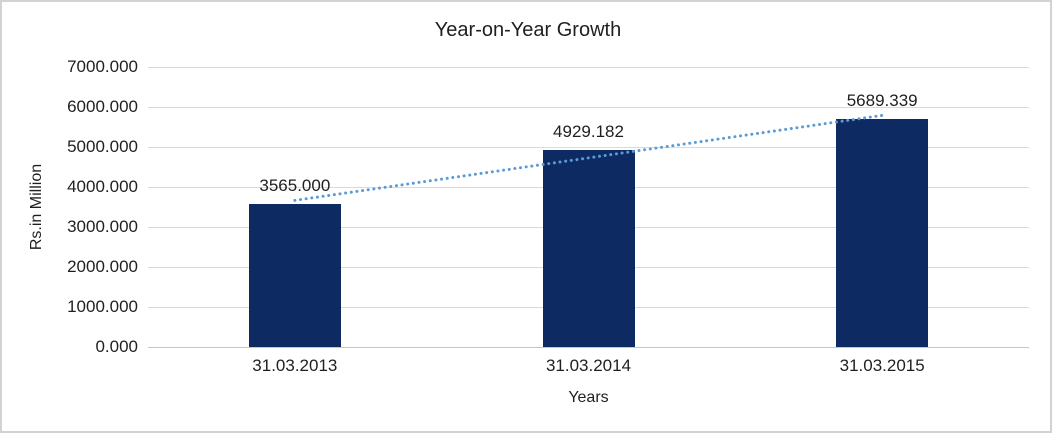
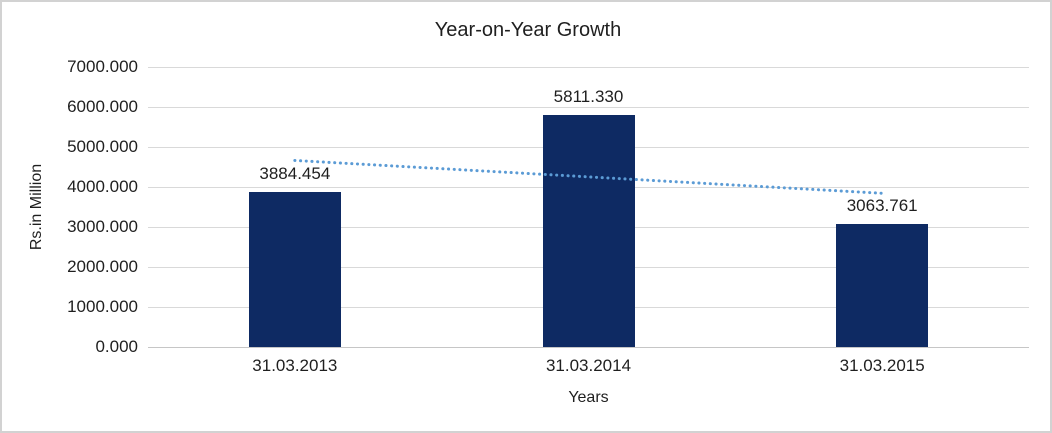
31.03.2013: 3565.000 -> 3884.454
31.03.2014: 4929.182 -> 5811.330
31.03.2015: 5689.339 -> 3063.761
